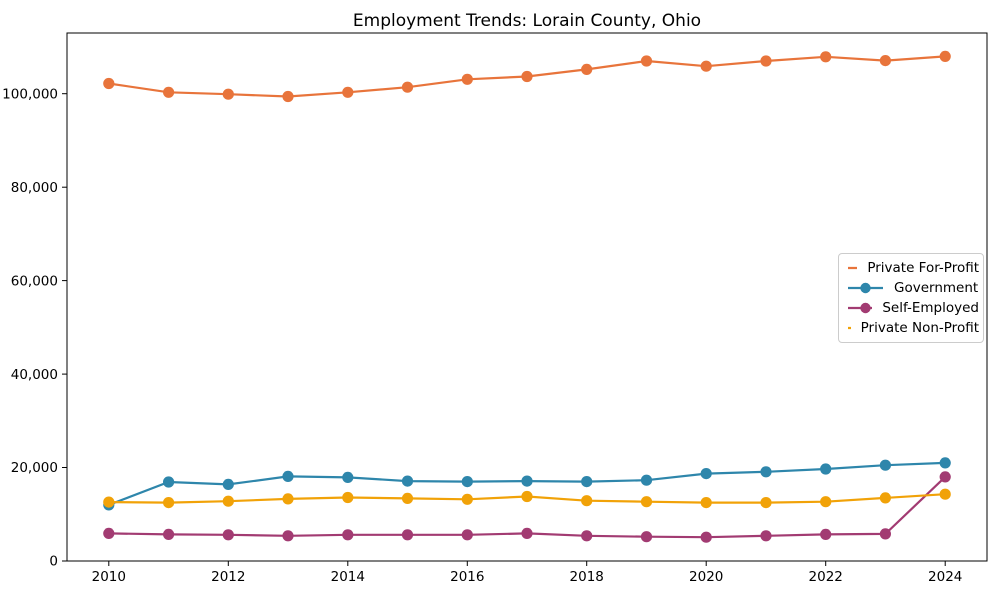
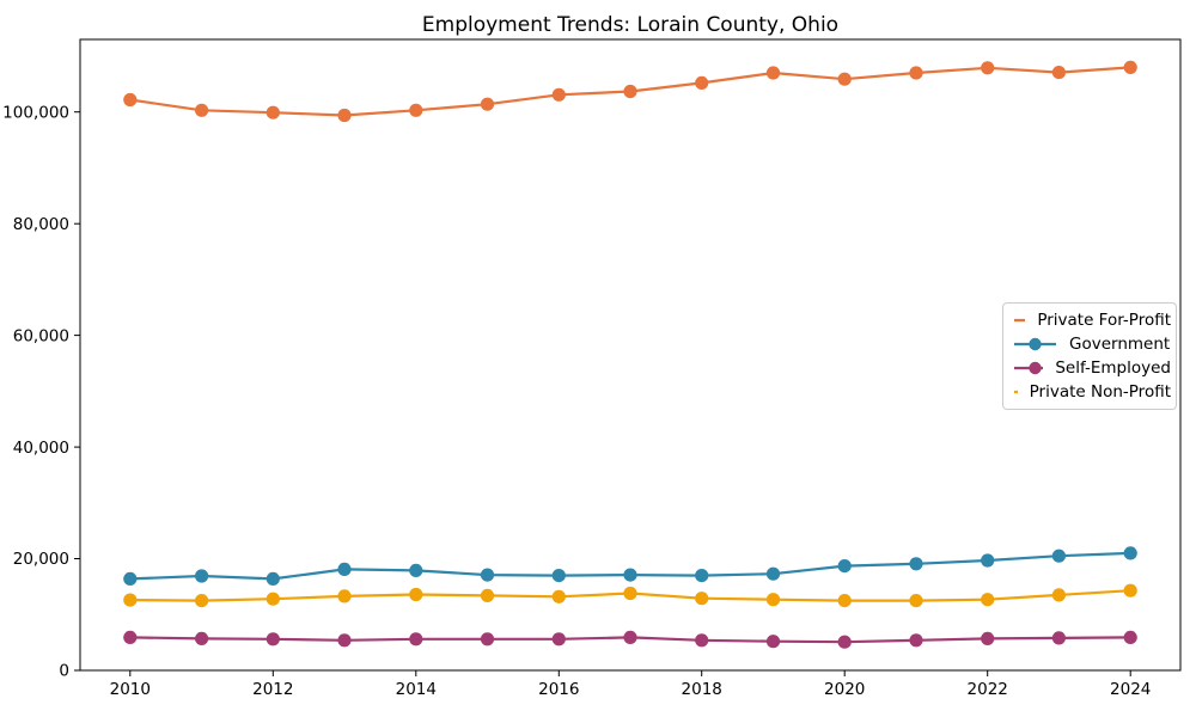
Government/2010: 12000 -> 16000
Self-Employed/2024: 18000 -> 6000
